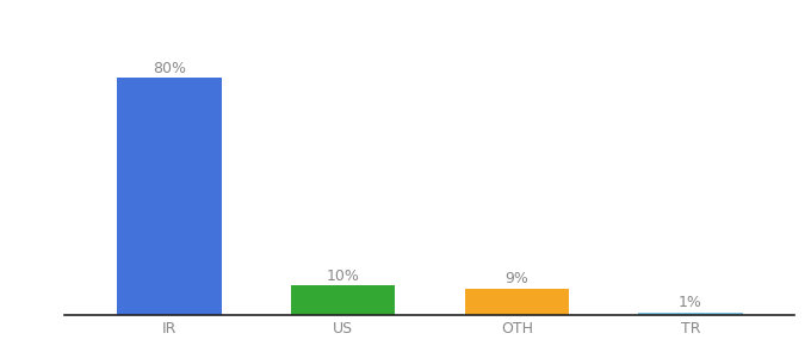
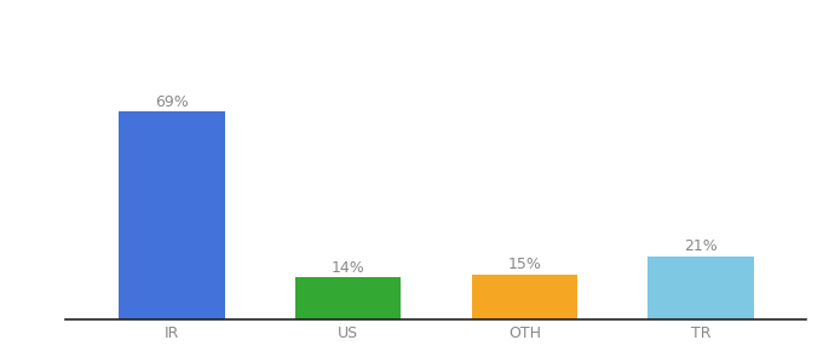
IR: 80% -> 69%
US: 10% -> 14%
OTH: 9% -> 15%
TR: 1% -> 21%
